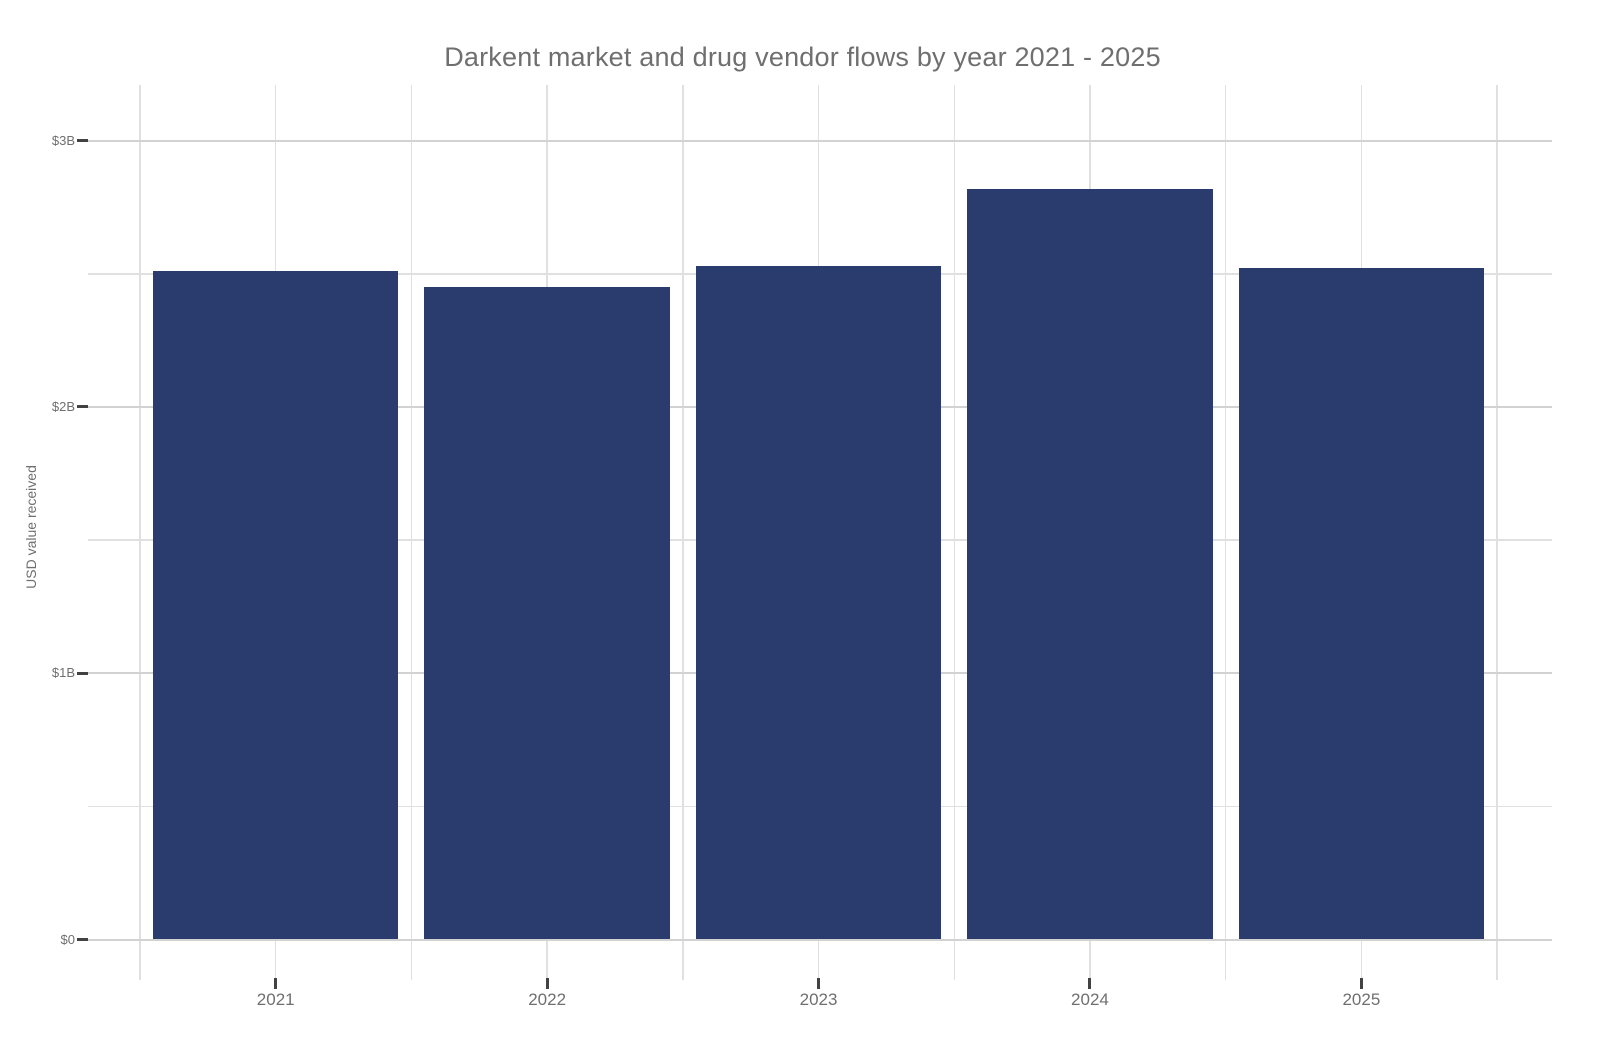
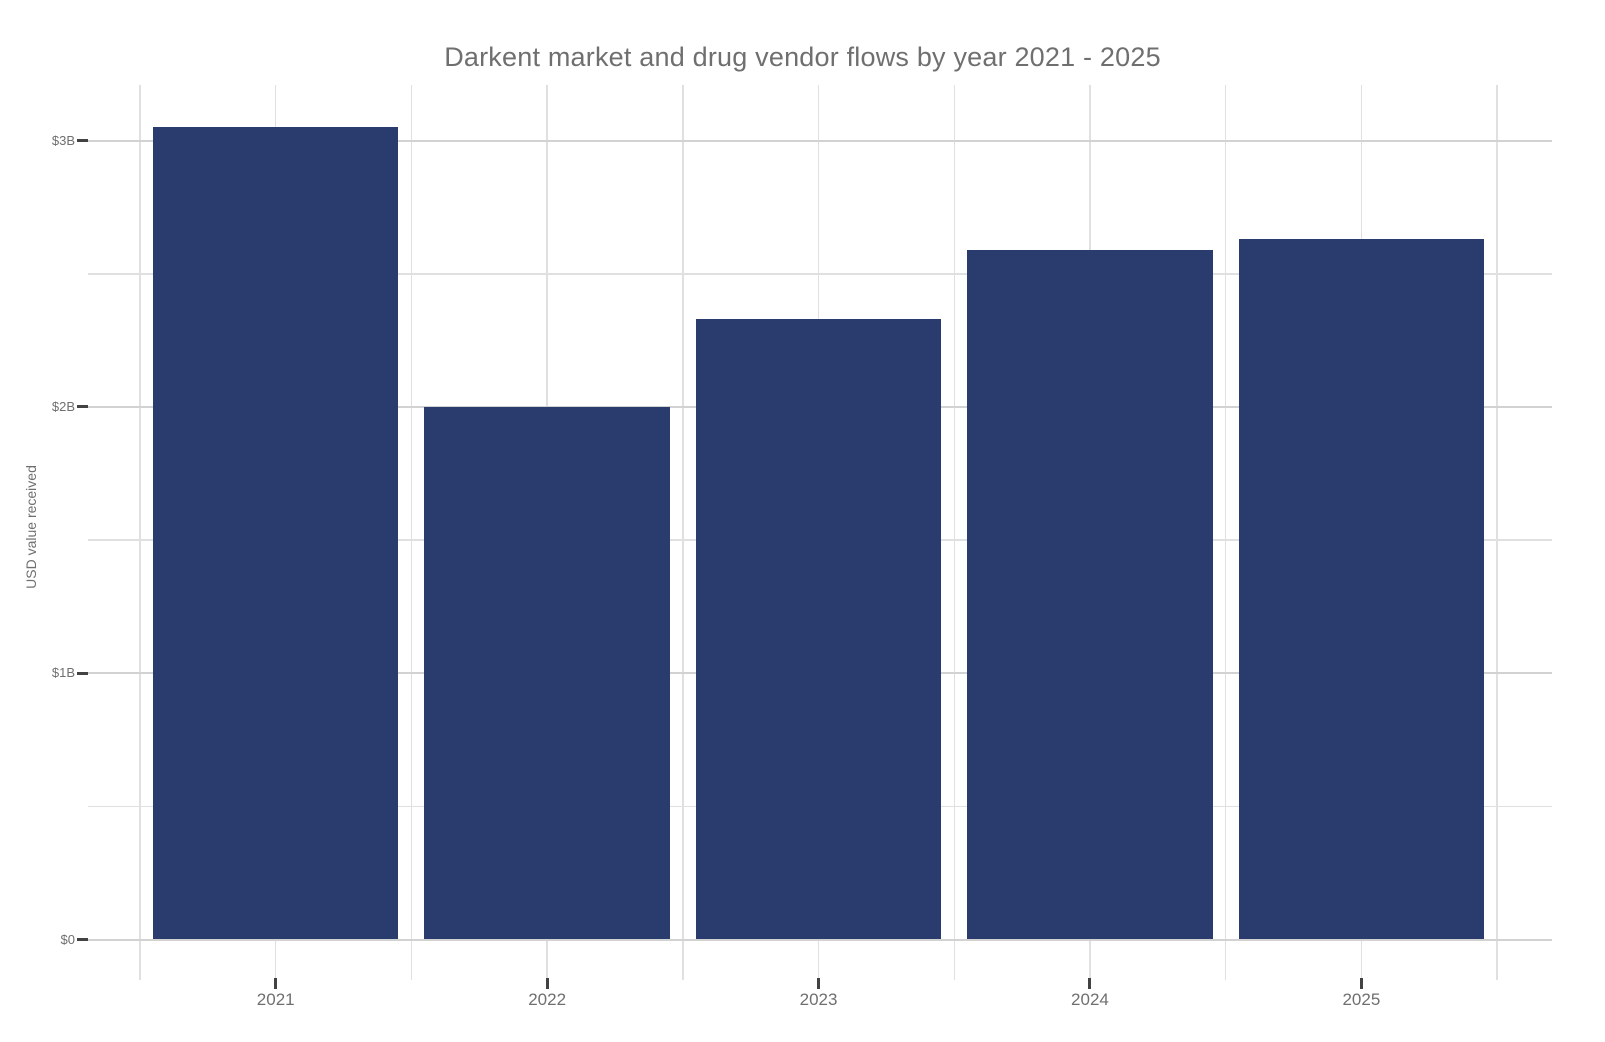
2021: $2.51B -> $3.05B
2022: $2.45B -> $2.00B
2023: $2.53B -> $2.33B
2024: $2.82B -> $2.59B
2025: $2.52B -> $2.63B
